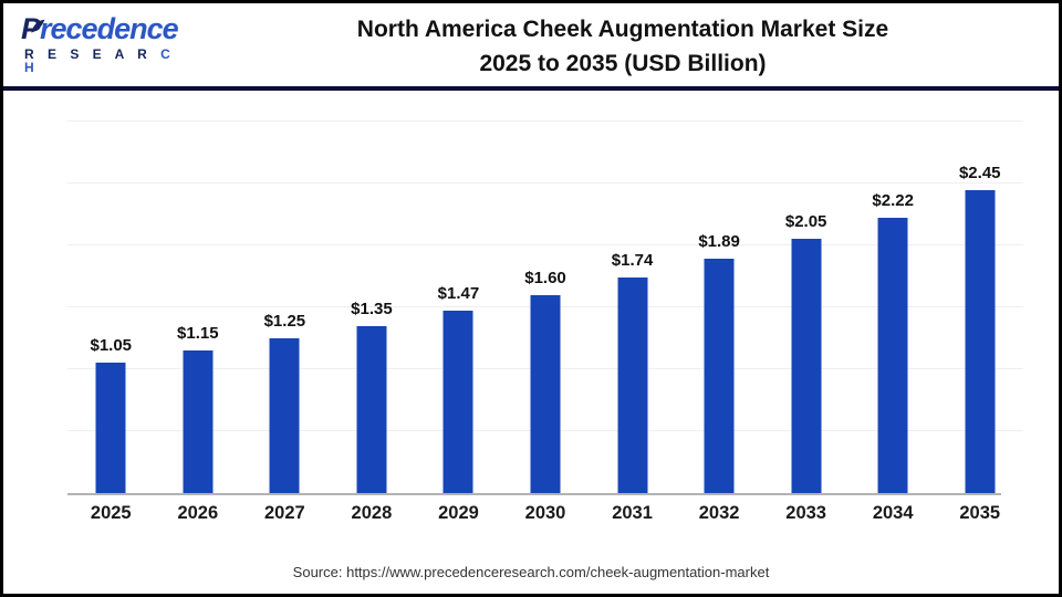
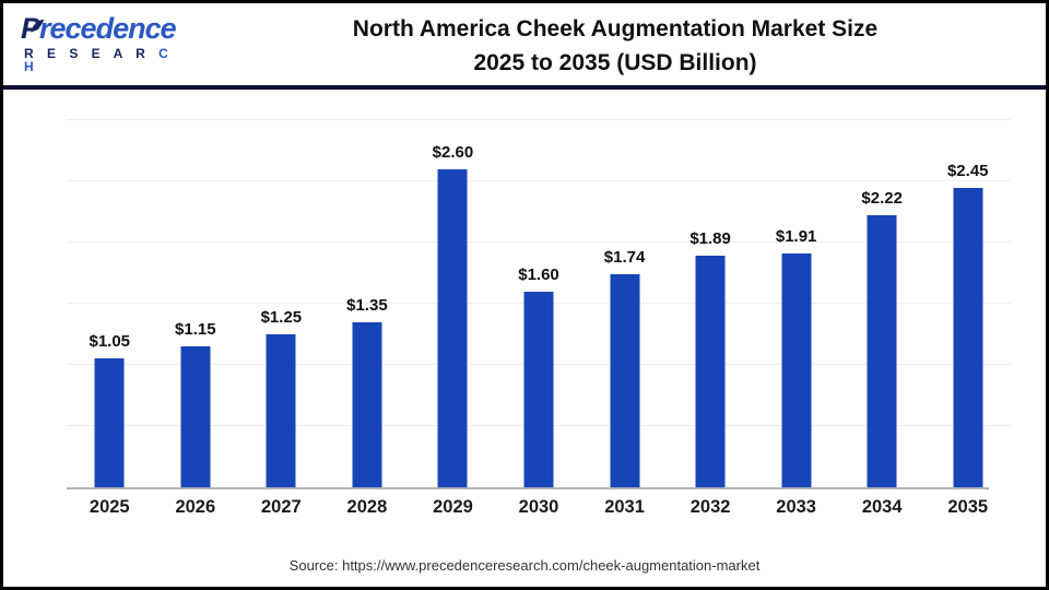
2029: $1.47 -> $2.60
2033: $2.05 -> $1.91
